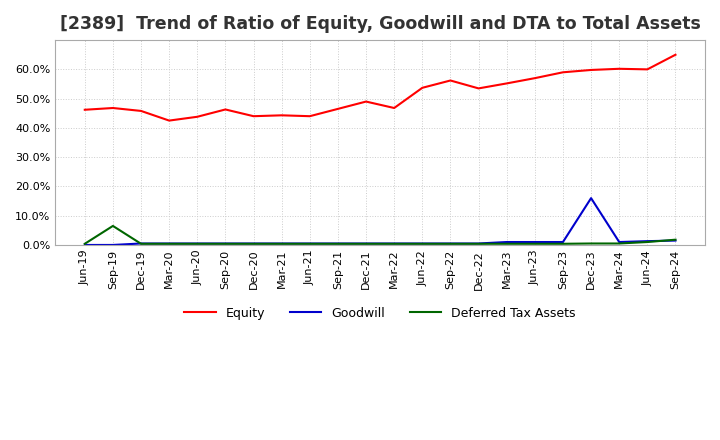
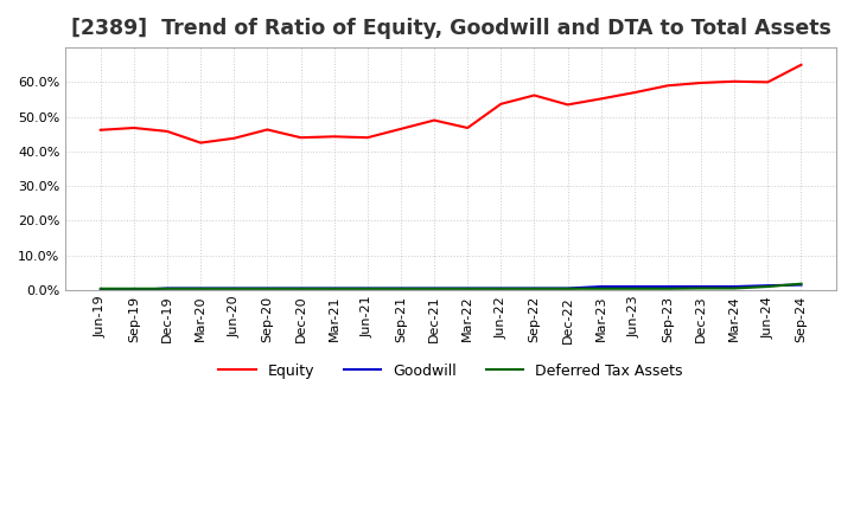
Deferred Tax Assets/Sep-19: 6.5% -> 0.4%
Goodwill/Dec-23: 16.0% -> 1.0%
